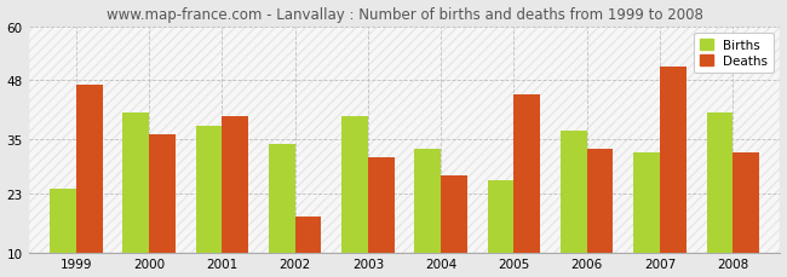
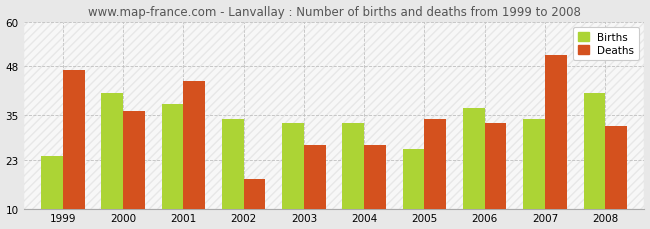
Deaths/2001: 40 -> 44
Births/2003: 40 -> 33
Deaths/2003: 31 -> 27
Deaths/2005: 45 -> 34
Births/2007: 32 -> 34
